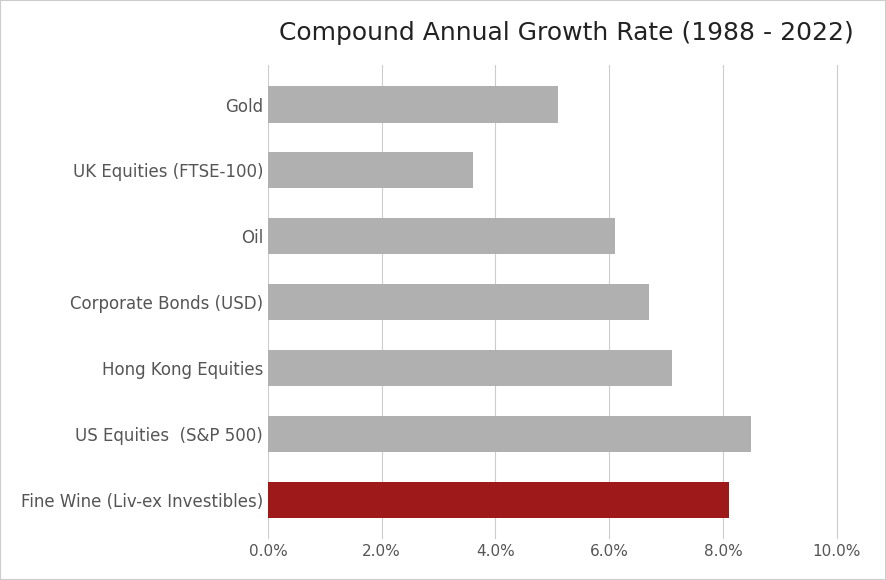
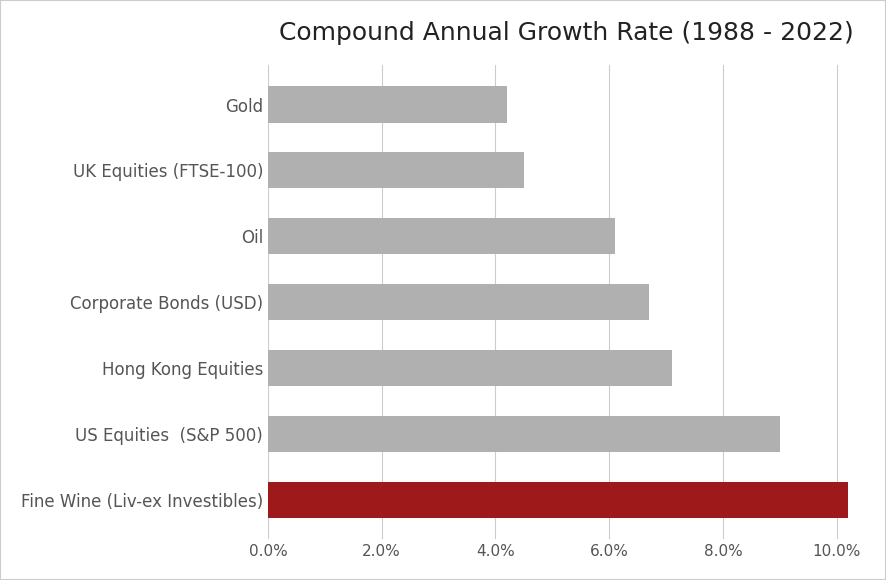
Gold: 5.1% -> 4.2%
UK Equities (FTSE-100): 3.6% -> 4.5%
US Equities (S&P 500): 8.5% -> 9.0%
Fine Wine (Liv-ex Investibles): 8.1% -> 10.2%
